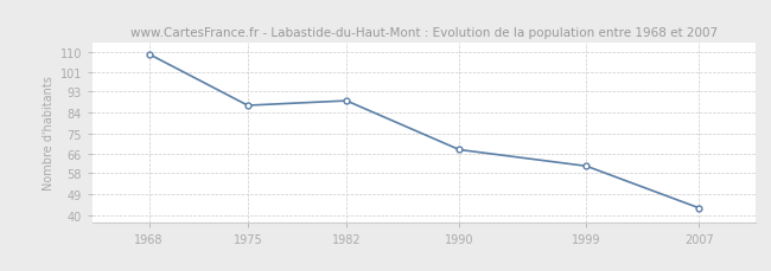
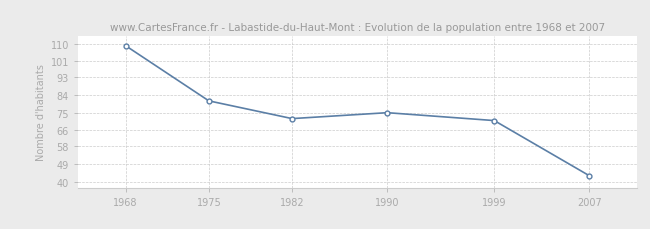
1975: 87 -> 81
1982: 89 -> 72
1990: 68 -> 75
1999: 61 -> 71
